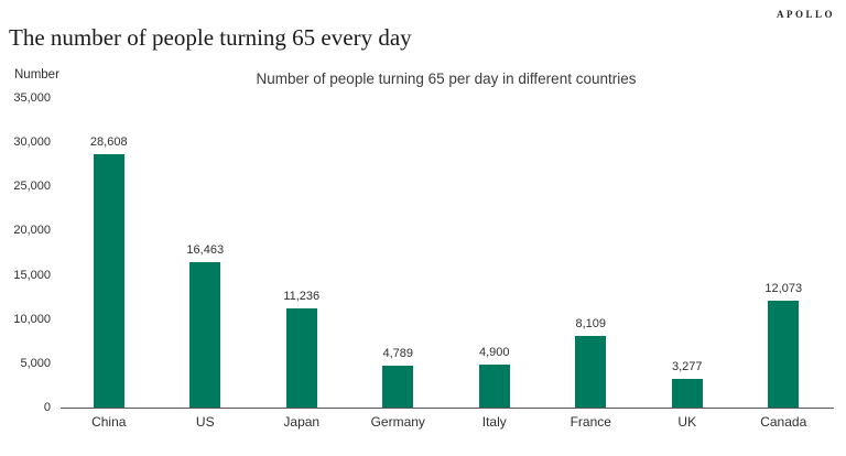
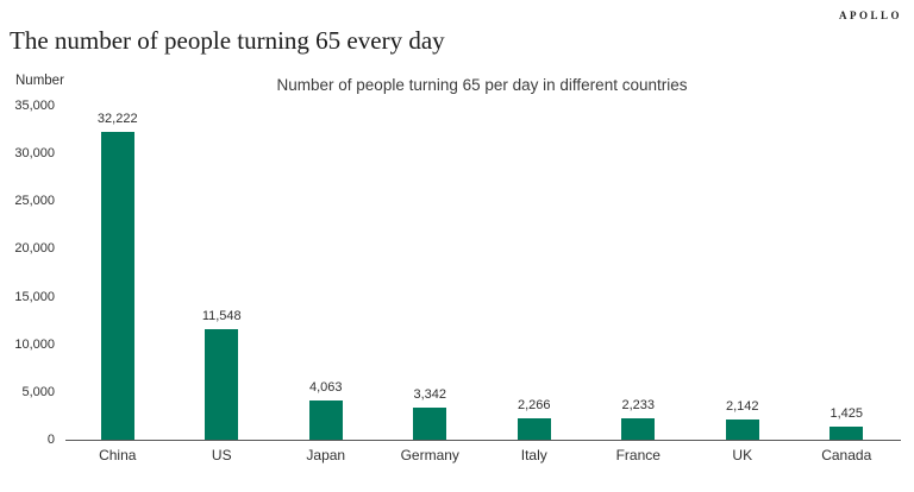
China: 28,608 -> 32,222
US: 16,463 -> 11,548
Japan: 11,236 -> 4,063
Germany: 4,789 -> 3,342
Italy: 4,900 -> 2,266
France: 8,109 -> 2,233
UK: 3,277 -> 2,142
Canada: 12,073 -> 1,425
